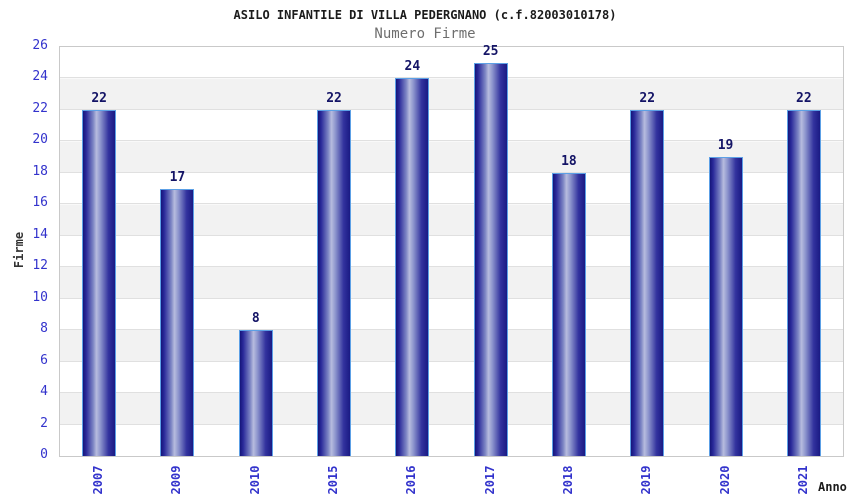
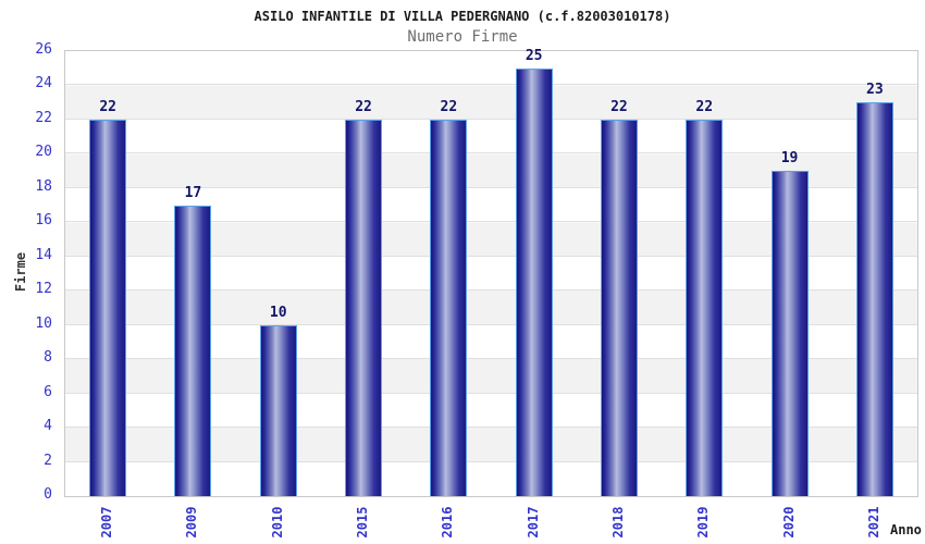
2010: 8 -> 10
2016: 24 -> 22
2018: 18 -> 22
2021: 22 -> 23
